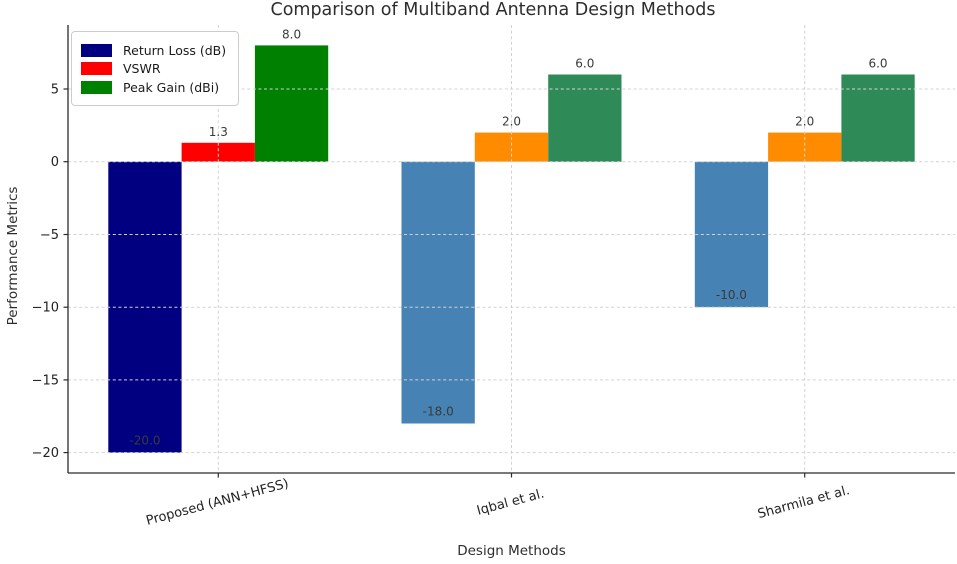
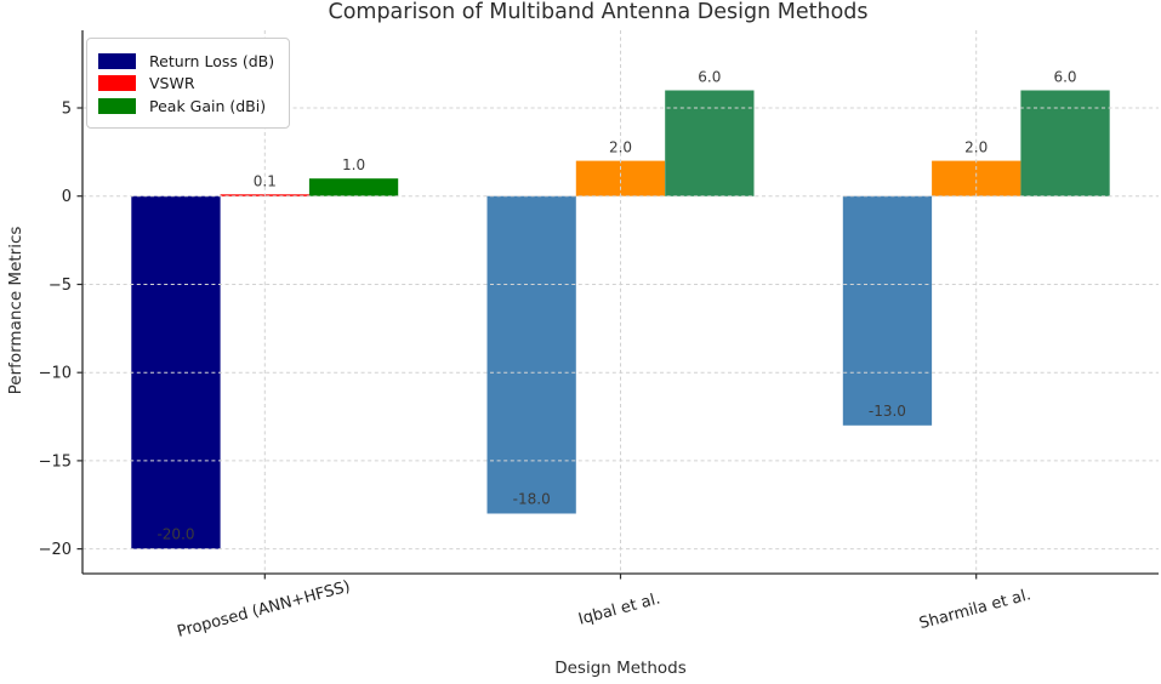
VSWR/Proposed (ANN+HFSS): 1.3 -> 0.1
Peak Gain (dBi)/Proposed (ANN+HFSS): 8.0 -> 1.0
Return Loss (dB)/Sharmila et al.: -10.0 -> -13.0
